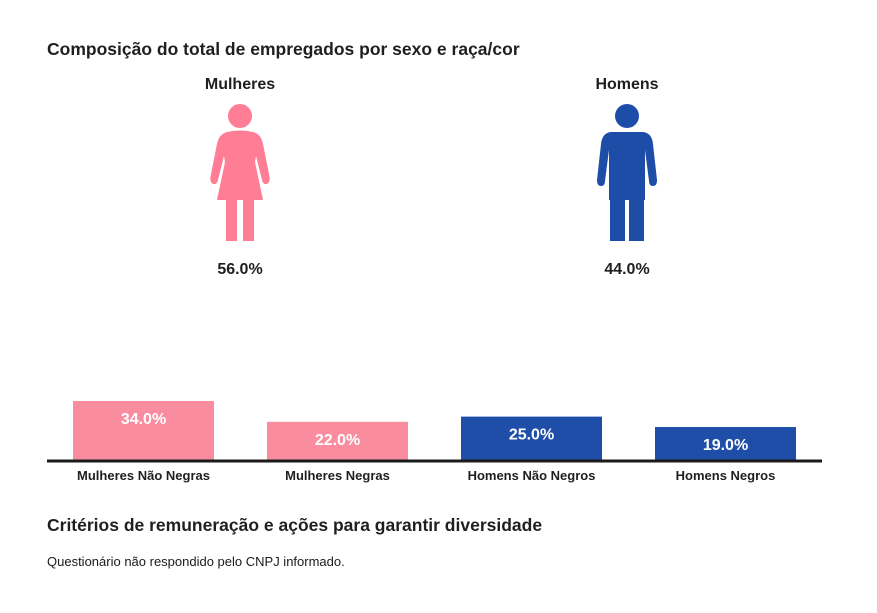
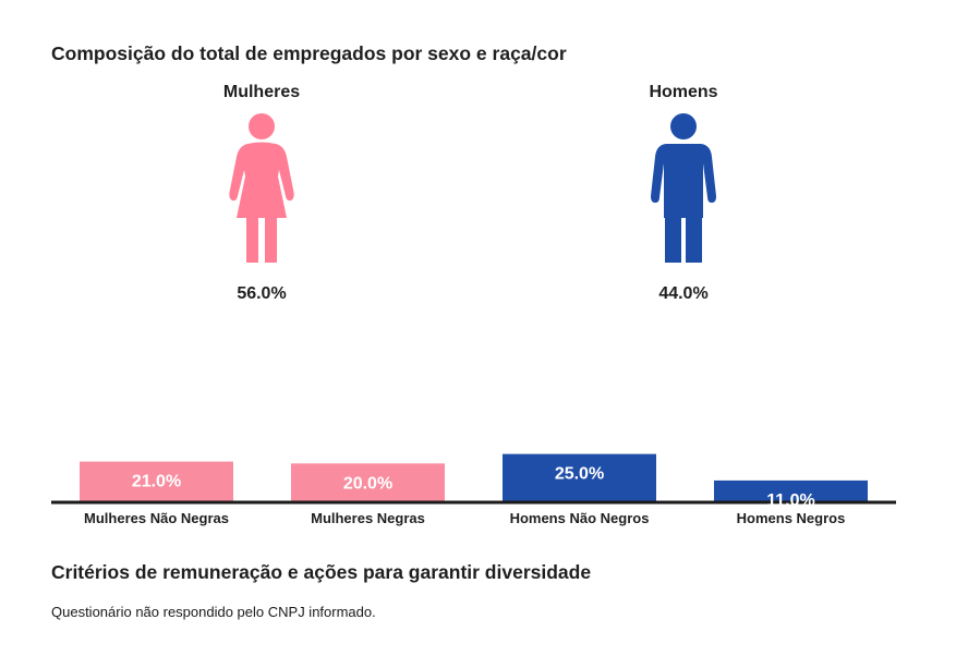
Mulheres Não Negras: 34.0% -> 21.0%
Mulheres Negras: 22.0% -> 20.0%
Homens Negros: 19.0% -> 11.0%
